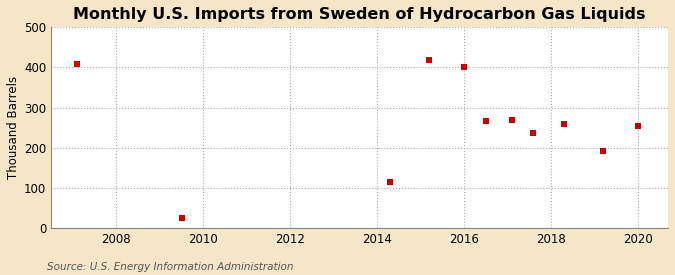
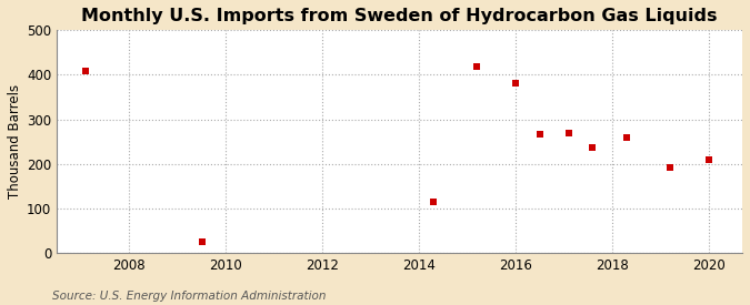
2016: 400 -> 380
2020: 255 -> 210
